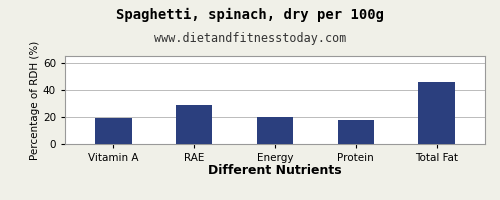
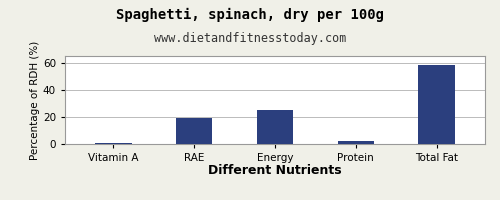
Vitamin A: 19 -> 1
RAE: 29 -> 20
Energy: 20 -> 25
Protein: 18 -> 2
Total Fat: 46 -> 58
